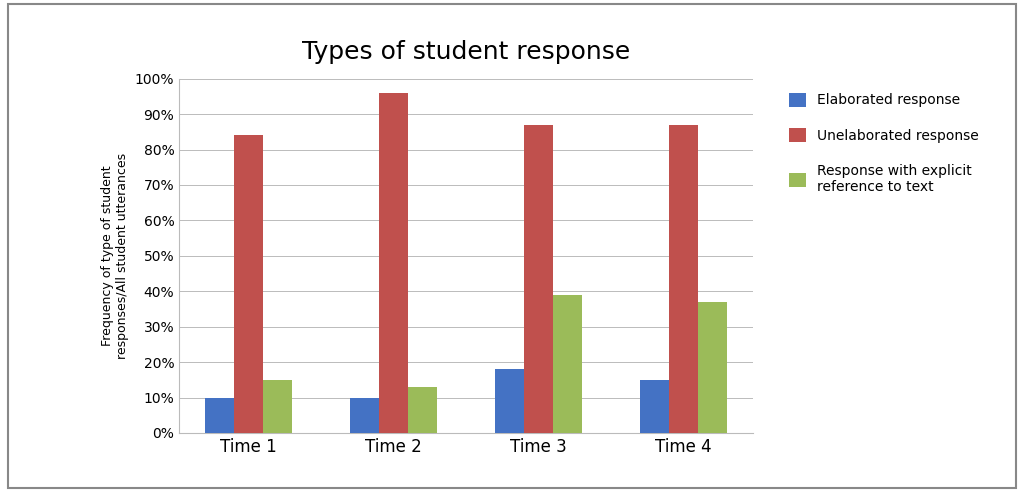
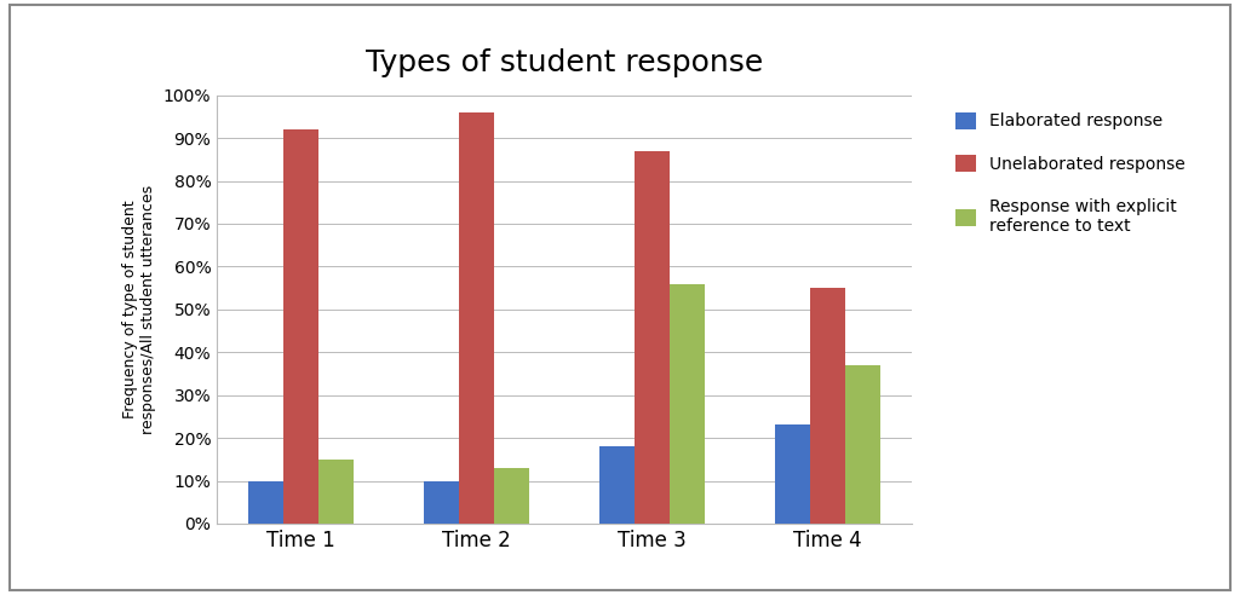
Unelaborated response/Time 1: 84% -> 92%
Response with explicit reference to text/Time 3: 39% -> 56%
Elaborated response/Time 4: 15% -> 23%
Unelaborated response/Time 4: 87% -> 55%
